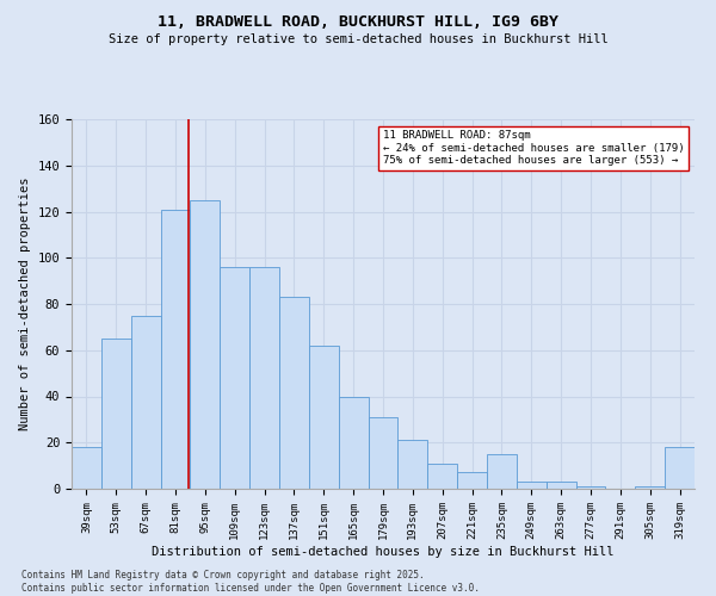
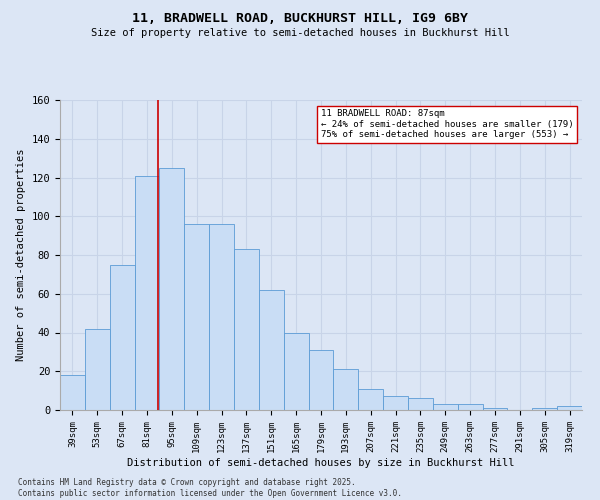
53sqm: 65 -> 42
235sqm: 15 -> 6
319sqm: 18 -> 2
